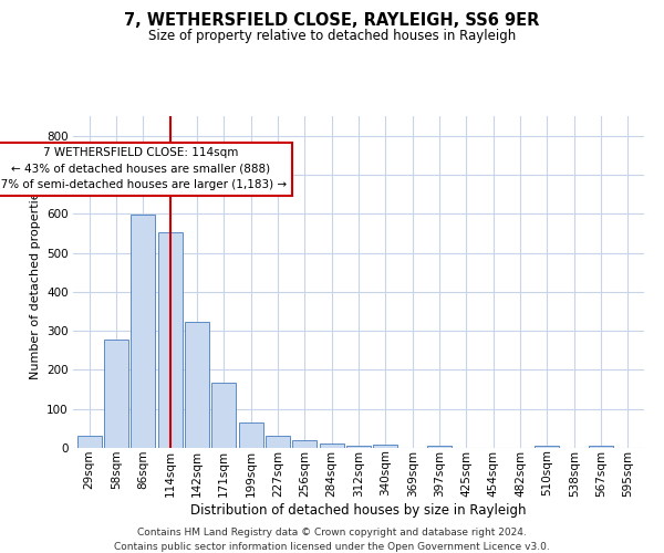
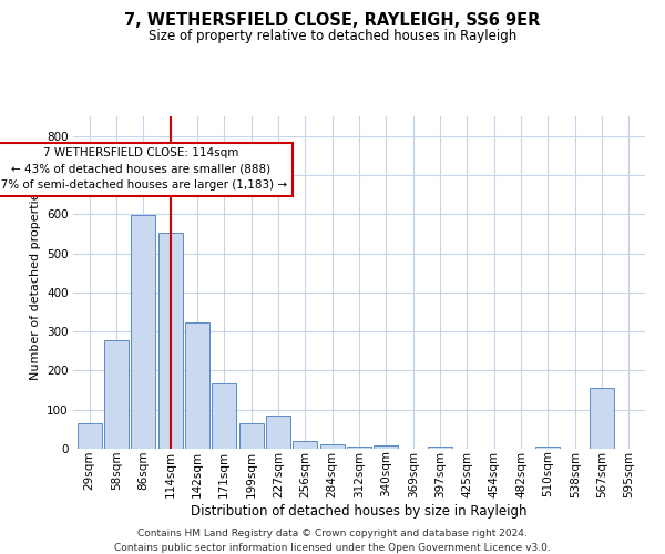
29sqm: 32 -> 65
227sqm: 32 -> 85
567sqm: 6 -> 155
